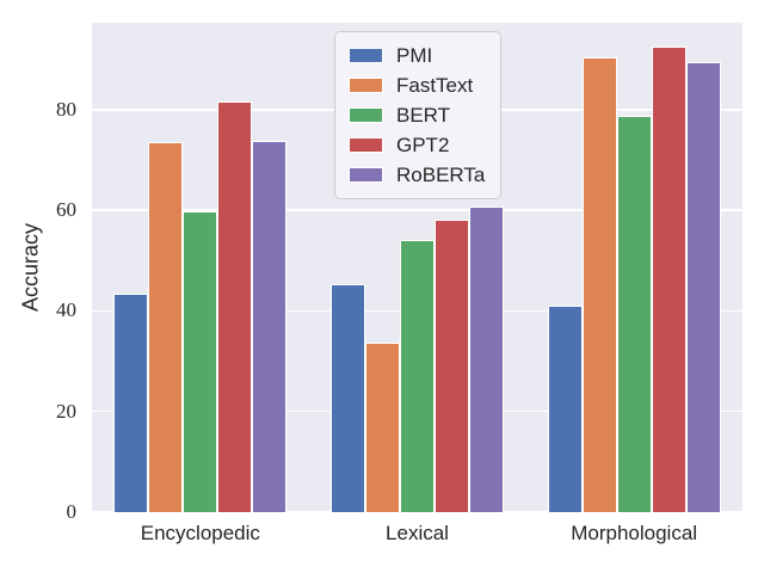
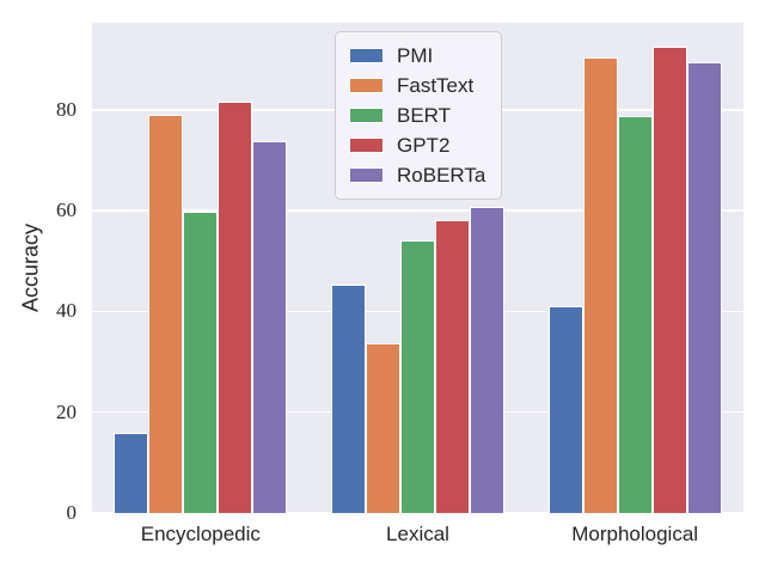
PMI/Encyclopedic: 43 -> 16
FastText/Encyclopedic: 74 -> 79
